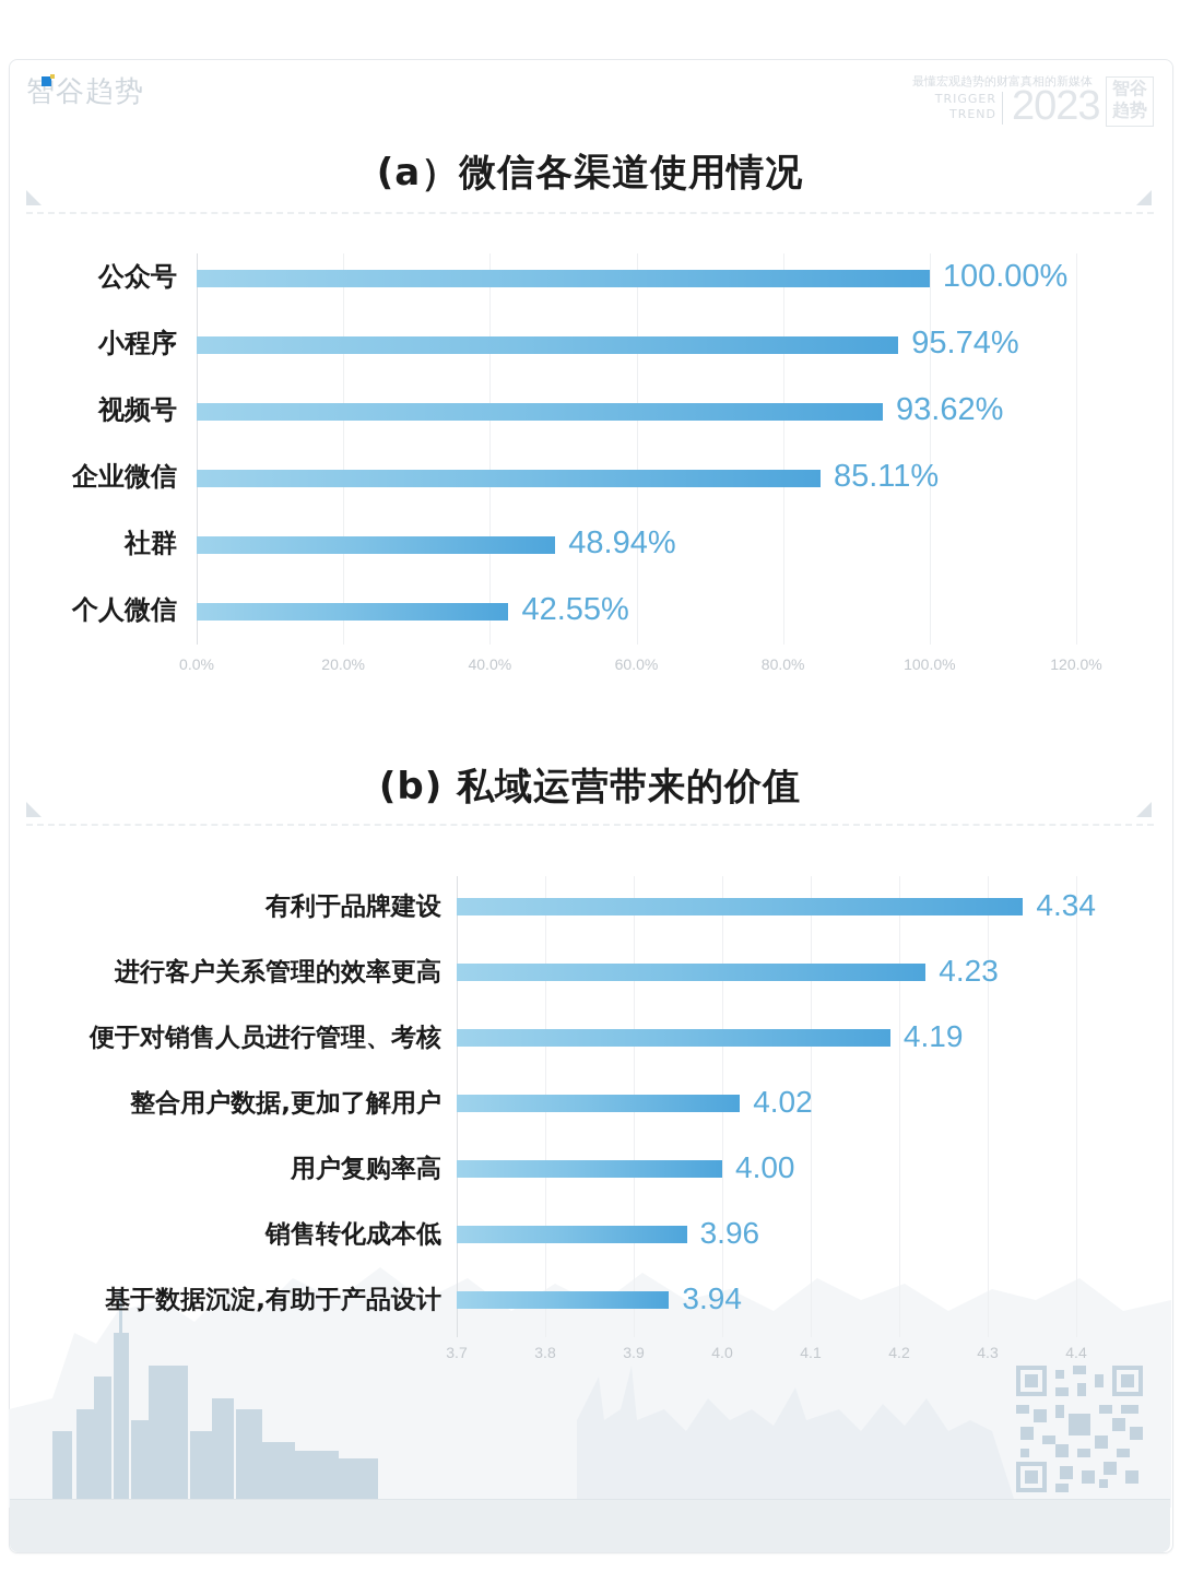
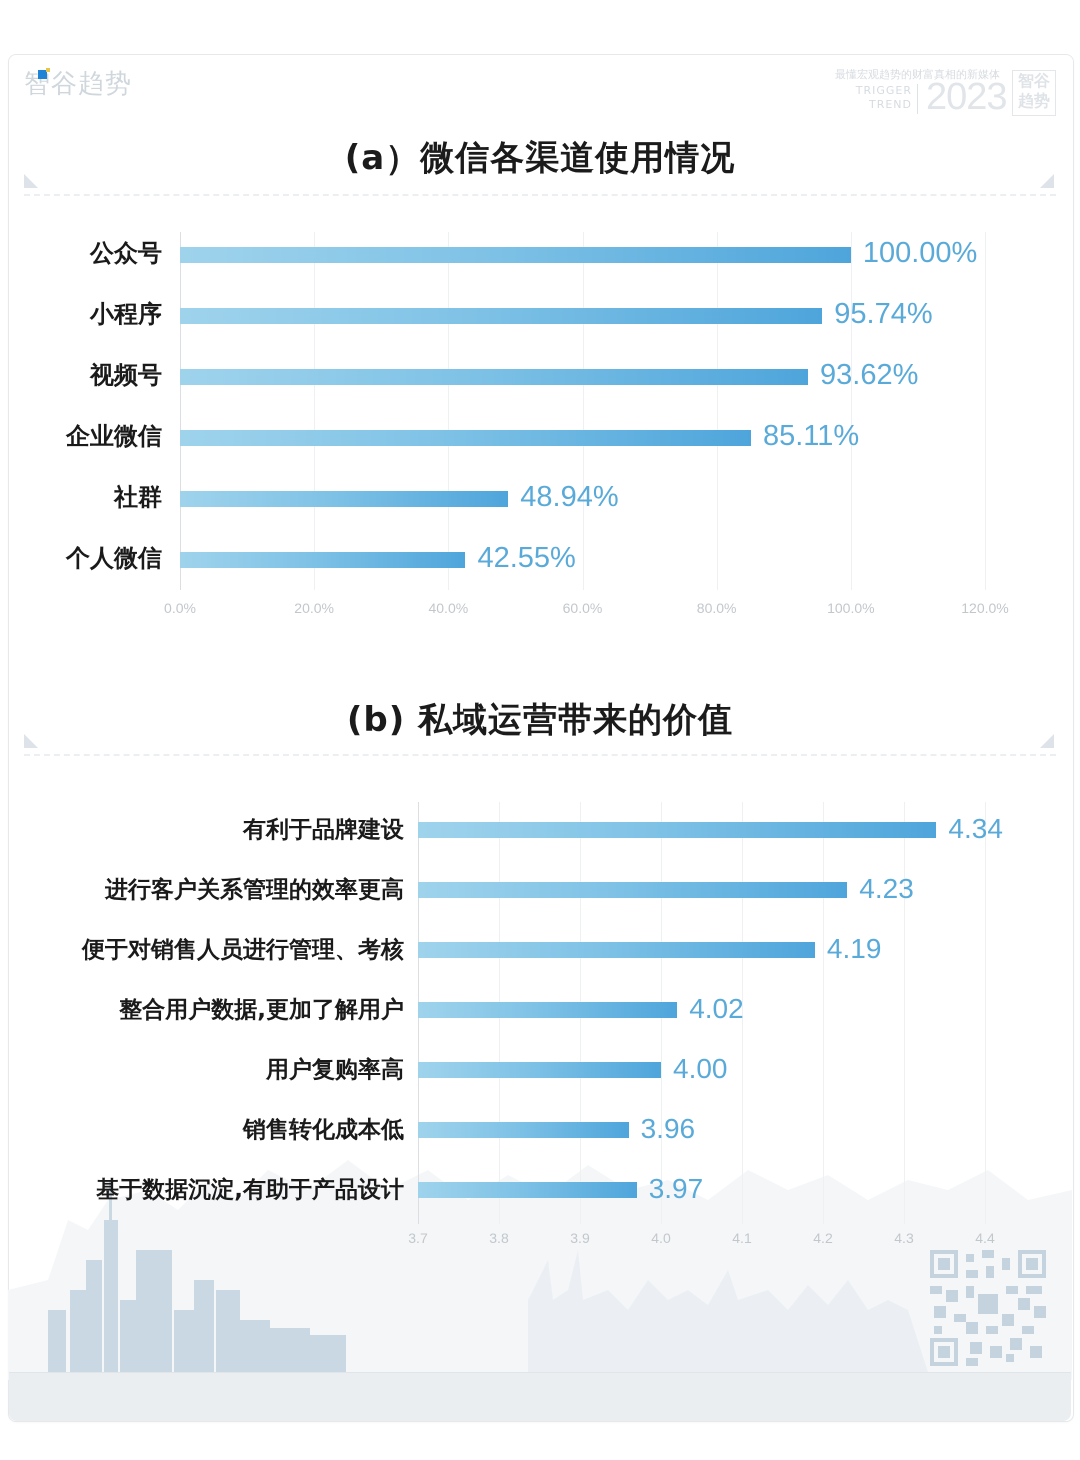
(b) 私域运营带来的价值/基于数据沉淀,有助于产品设计: 3.94 -> 3.97
